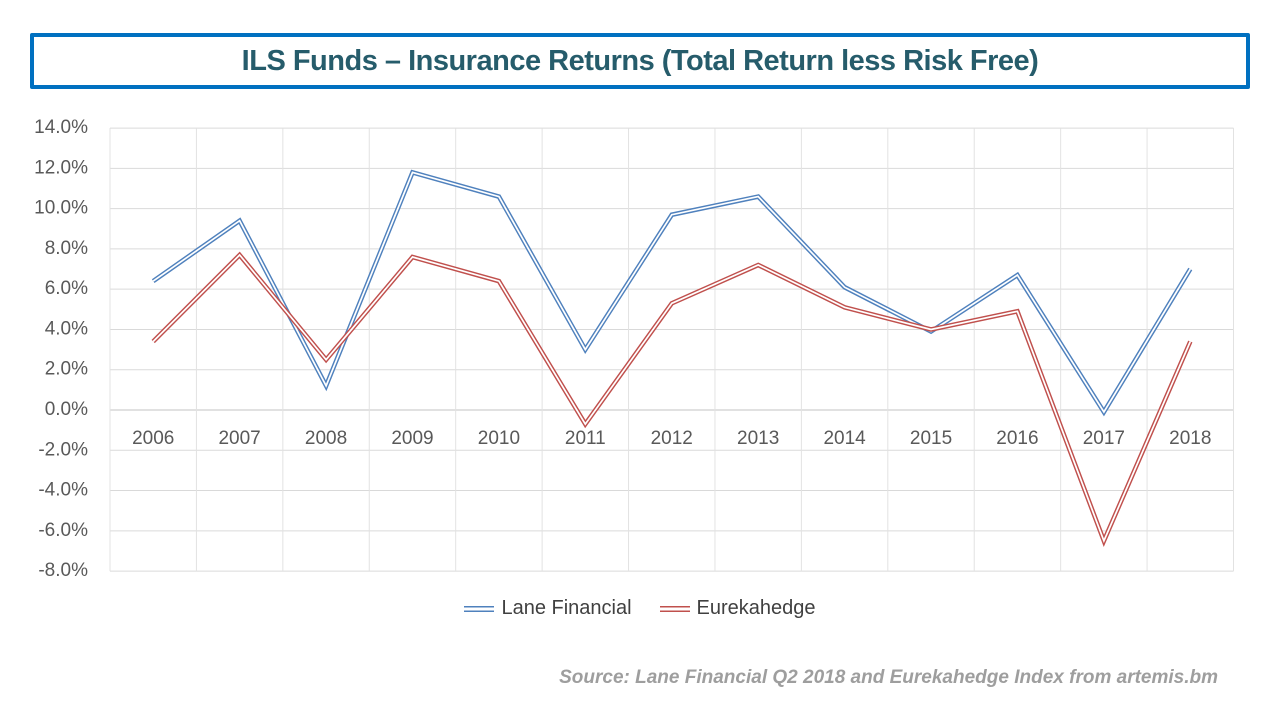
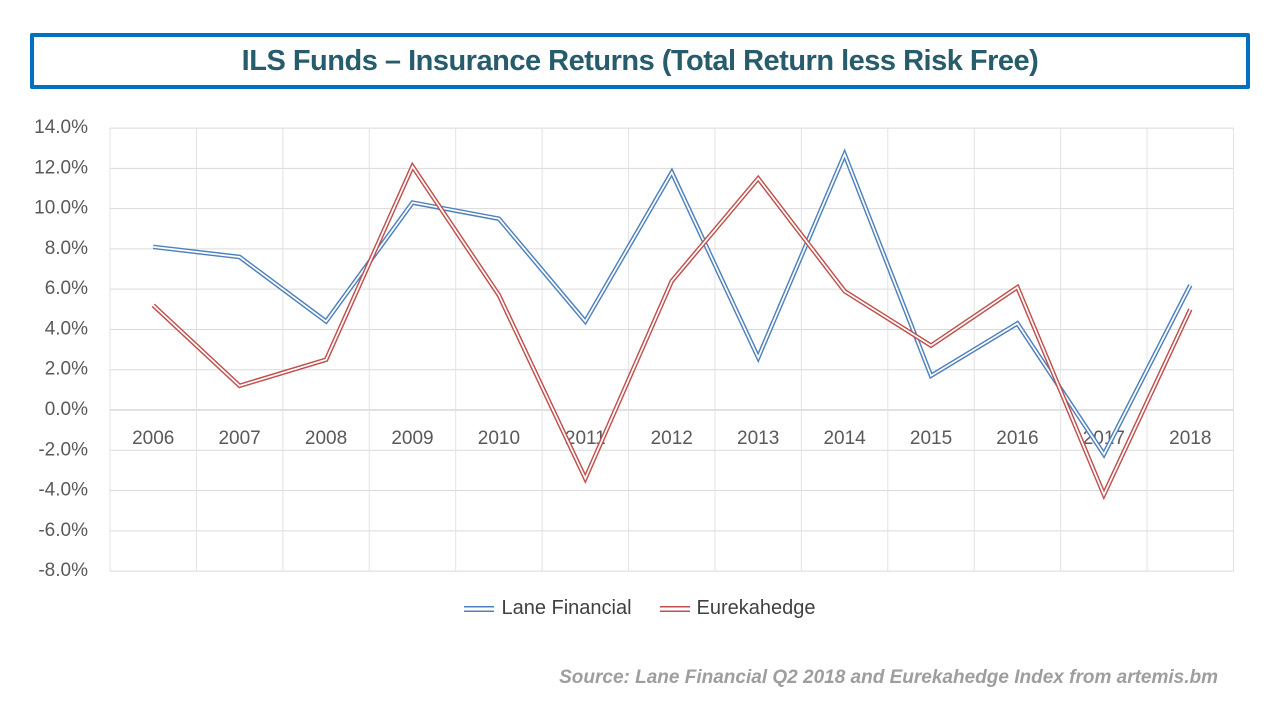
Lane Financial/2006: 6.4% -> 8.1%
Eurekahedge/2006: 3.4% -> 5.2%
Lane Financial/2007: 9.4% -> 7.6%
Eurekahedge/2007: 7.7% -> 1.2%
Lane Financial/2008: 1.2% -> 4.4%
Lane Financial/2009: 11.8% -> 10.3%
Eurekahedge/2009: 7.6% -> 12.1%
Lane Financial/2010: 10.6% -> 9.5%
Eurekahedge/2010: 6.4% -> 5.7%
Lane Financial/2011: 3.0% -> 4.4%
Eurekahedge/2011: -0.7% -> -3.4%
Lane Financial/2012: 9.7% -> 11.8%
Eurekahedge/2012: 5.3% -> 6.4%
Lane Financial/2013: 10.6% -> 2.6%
Eurekahedge/2013: 7.2% -> 11.5%
Lane Financial/2014: 6.1% -> 12.7%
Eurekahedge/2014: 5.1% -> 5.9%
Lane Financial/2015: 3.9% -> 1.7%
Eurekahedge/2015: 4.0% -> 3.2%
Lane Financial/2016: 6.7% -> 4.3%
Eurekahedge/2016: 4.9% -> 6.1%
Lane Financial/2017: -0.1% -> -2.2%
Eurekahedge/2017: -6.5% -> -4.2%
Lane Financial/2018: 7.0% -> 6.2%
Eurekahedge/2018: 3.4% -> 5.0%
